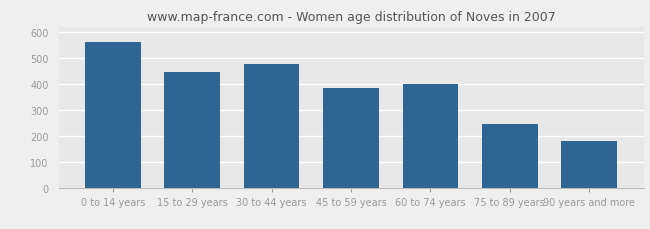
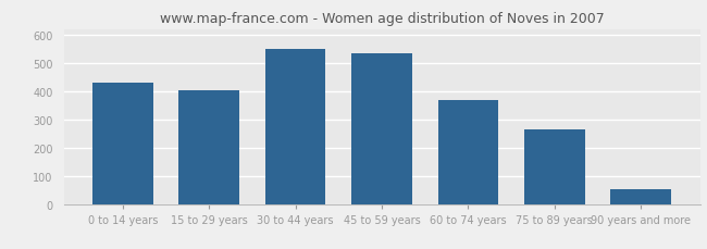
0 to 14 years: 560 -> 430
15 to 29 years: 445 -> 401
30 to 44 years: 475 -> 551
45 to 59 years: 385 -> 535
60 to 74 years: 400 -> 370
75 to 89 years: 245 -> 266
90 years and more: 180 -> 52
